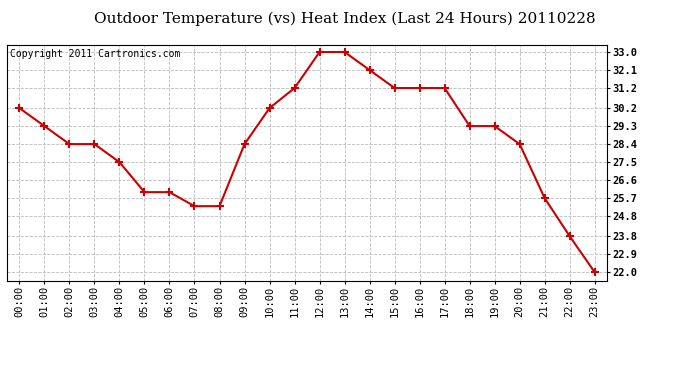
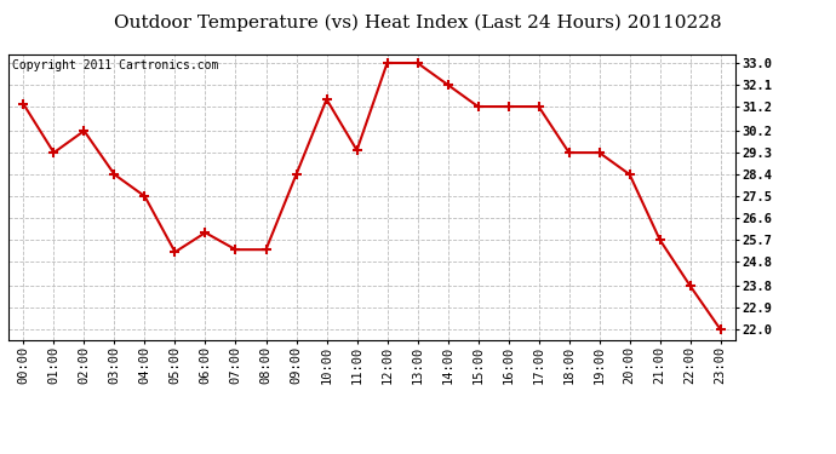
00:00: 30.2 -> 31.3
02:00: 28.4 -> 30.2
05:00: 26.0 -> 25.2
10:00: 30.2 -> 31.5
11:00: 31.2 -> 29.4
